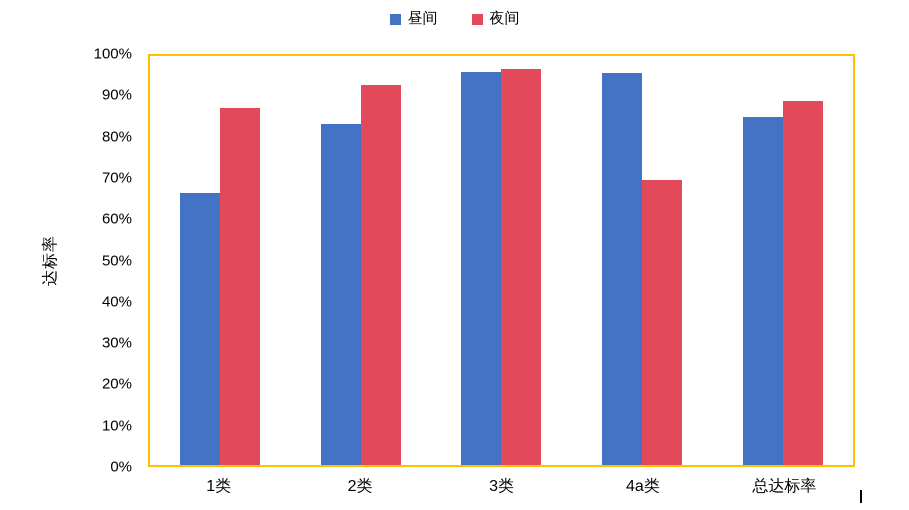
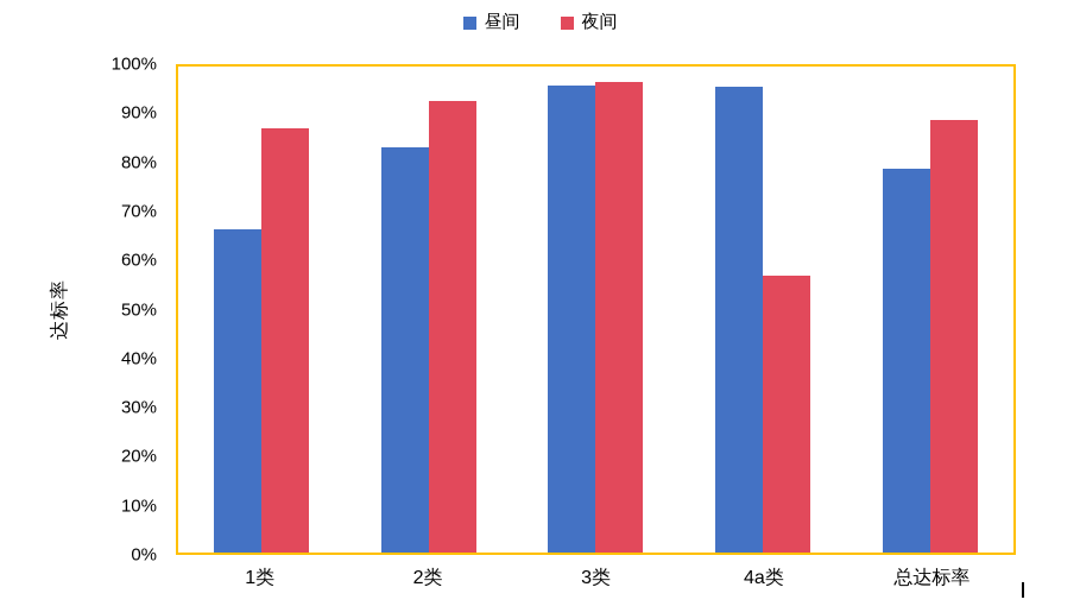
夜间/4a类: 70% -> 57%
昼间/总达标率: 85% -> 79%
